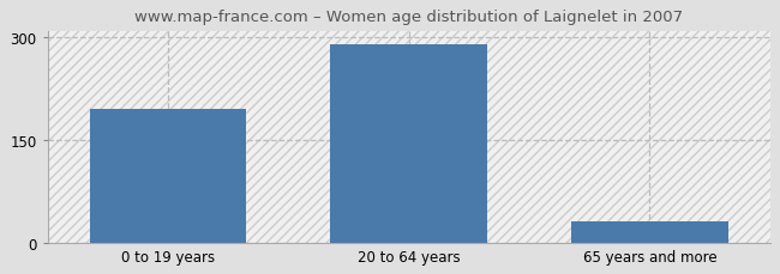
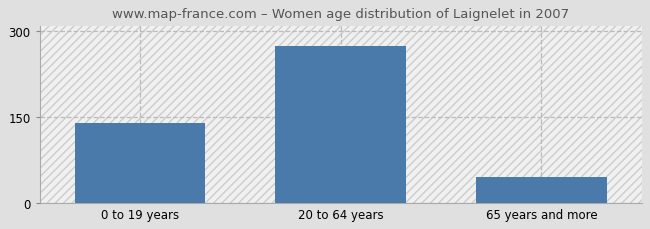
0 to 19 years: 196 -> 140
20 to 64 years: 290 -> 275
65 years and more: 32 -> 45
